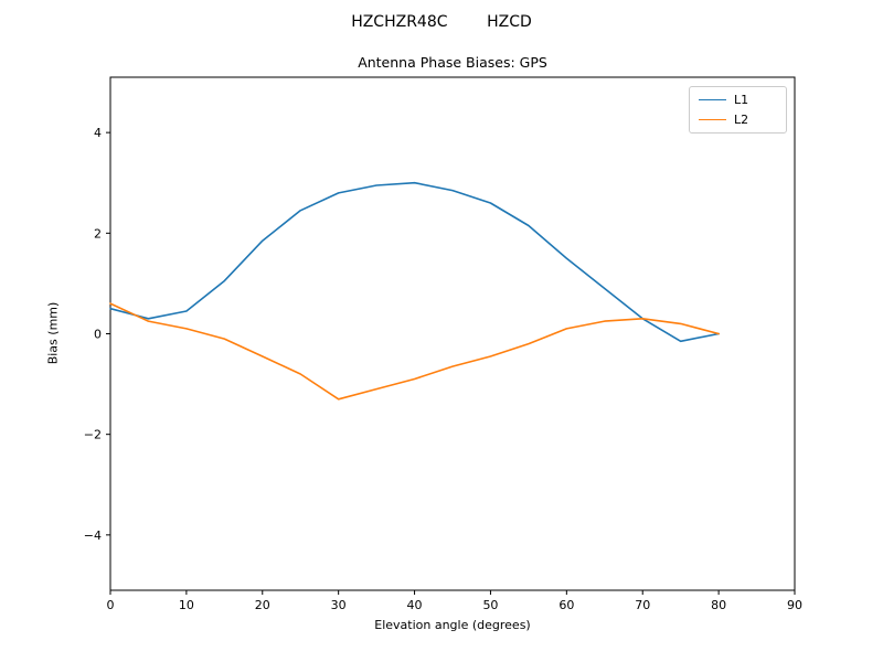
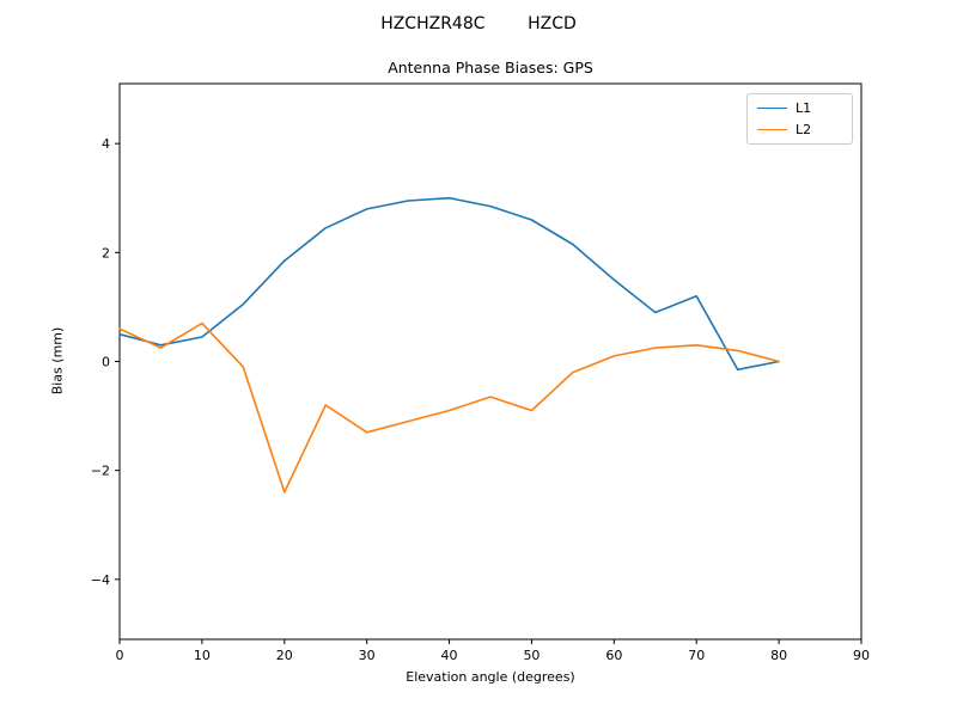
L2/10: 0.1 -> 0.7
L2/20: -0.5 -> -2.4
L2/50: -0.5 -> -0.9
L1/70: 0.3 -> 1.2
